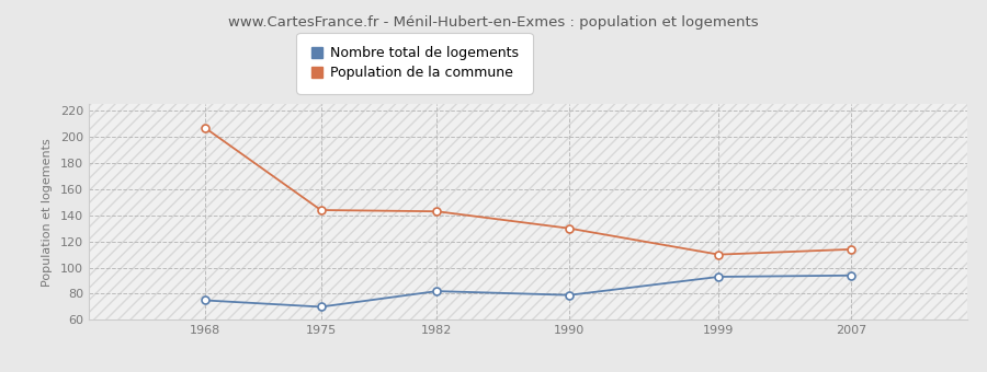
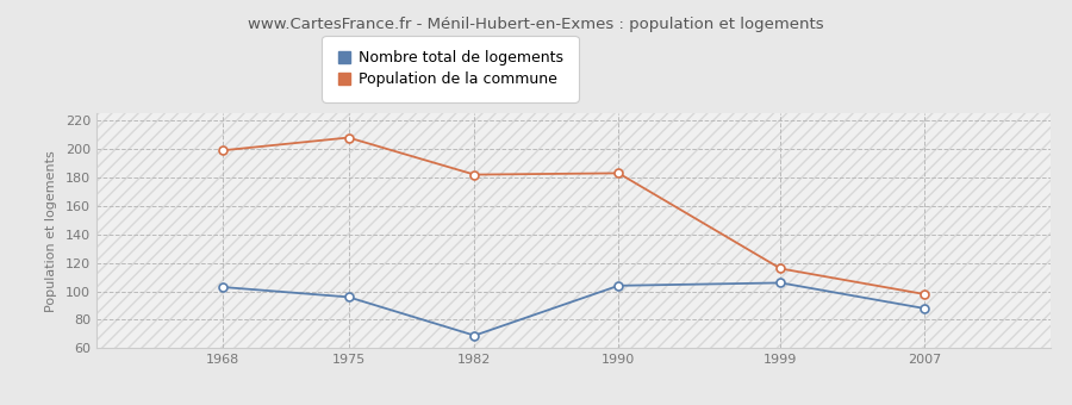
Nombre total de logements/1968: 75 -> 103
Population de la commune/1968: 207 -> 199
Nombre total de logements/1975: 70 -> 96
Population de la commune/1975: 144 -> 208
Nombre total de logements/1982: 82 -> 69
Population de la commune/1982: 143 -> 182
Nombre total de logements/1990: 79 -> 104
Population de la commune/1990: 130 -> 183
Nombre total de logements/1999: 93 -> 106
Population de la commune/1999: 110 -> 116
Nombre total de logements/2007: 94 -> 88
Population de la commune/2007: 114 -> 98
